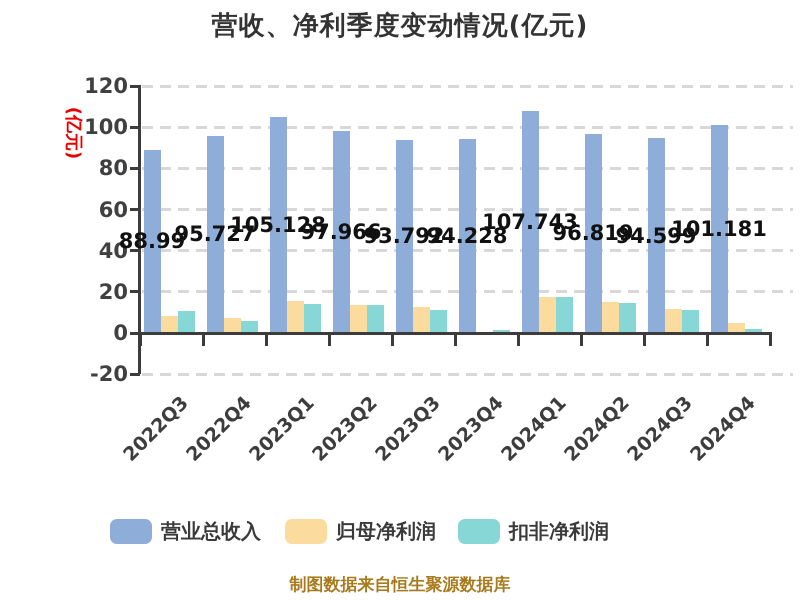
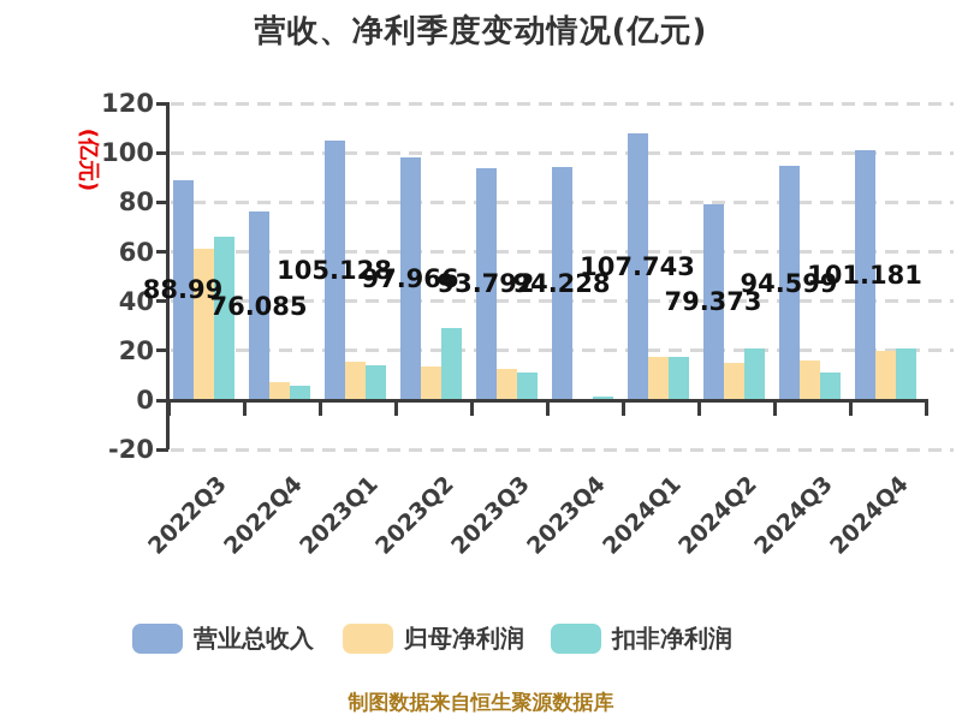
归母净利润/2022Q3: 8 -> 61
扣非净利润/2022Q3: 11 -> 66
营业总收入/2022Q4: 95.727 -> 76.085
扣非净利润/2023Q2: 13 -> 29
营业总收入/2024Q2: 96.819 -> 79.373
扣非净利润/2024Q2: 15 -> 21
归母净利润/2024Q3: 12 -> 16
归母净利润/2024Q4: 5 -> 20
扣非净利润/2024Q4: 2 -> 21
